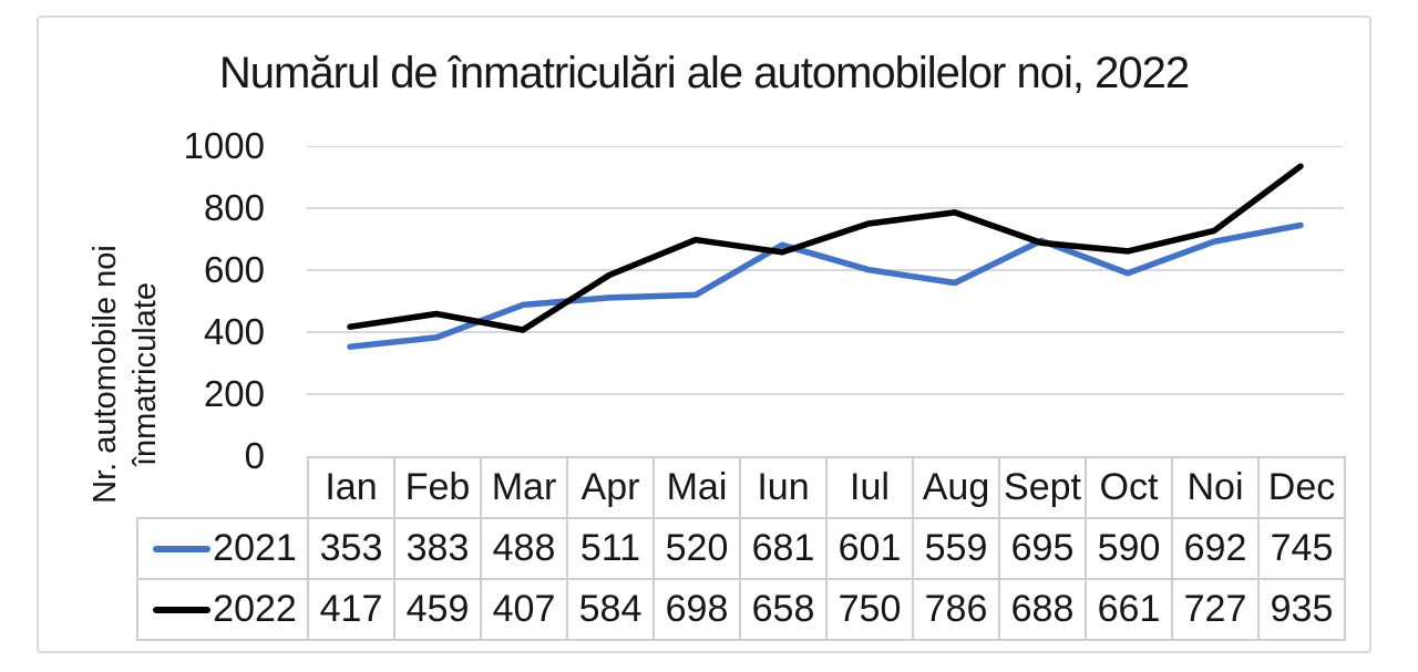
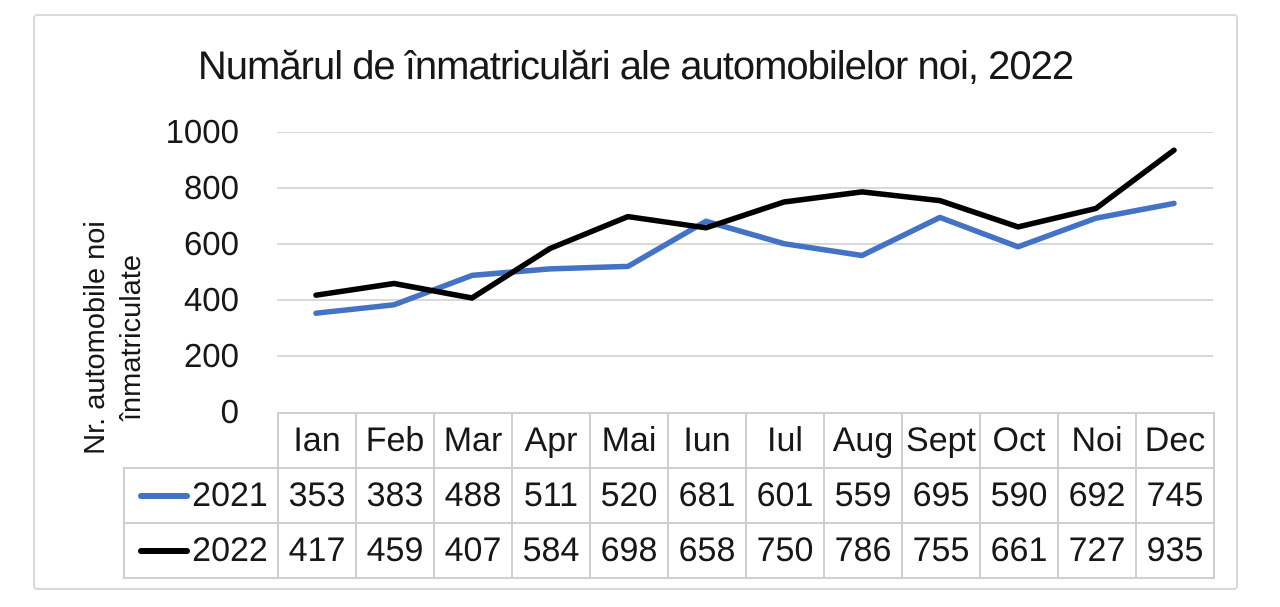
2022/Sept: 688 -> 755
